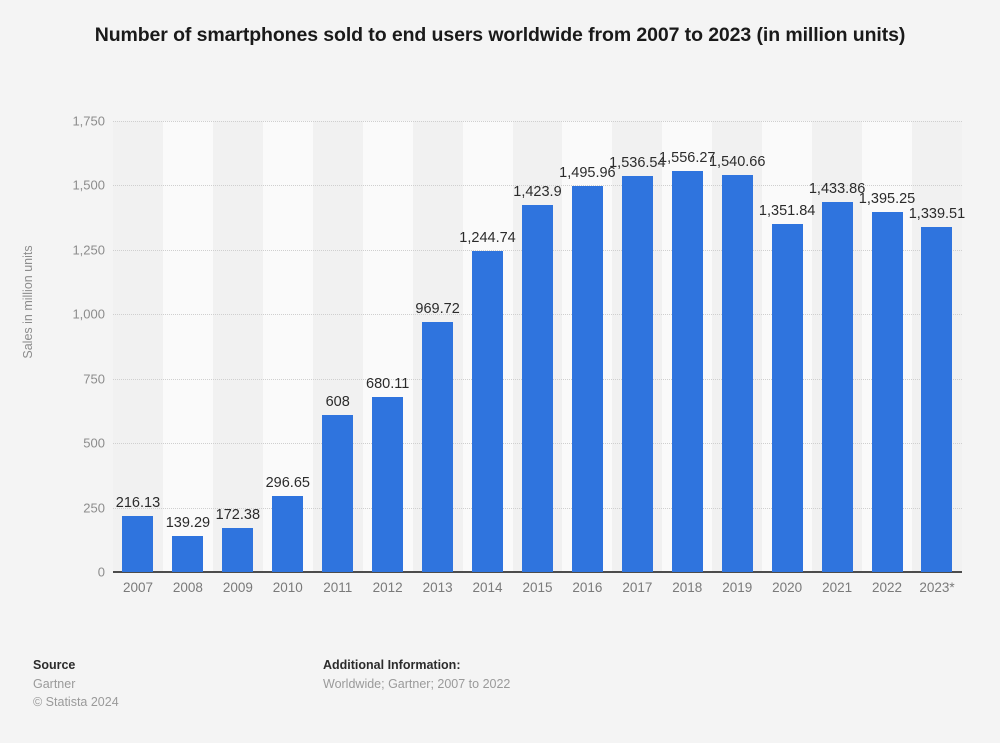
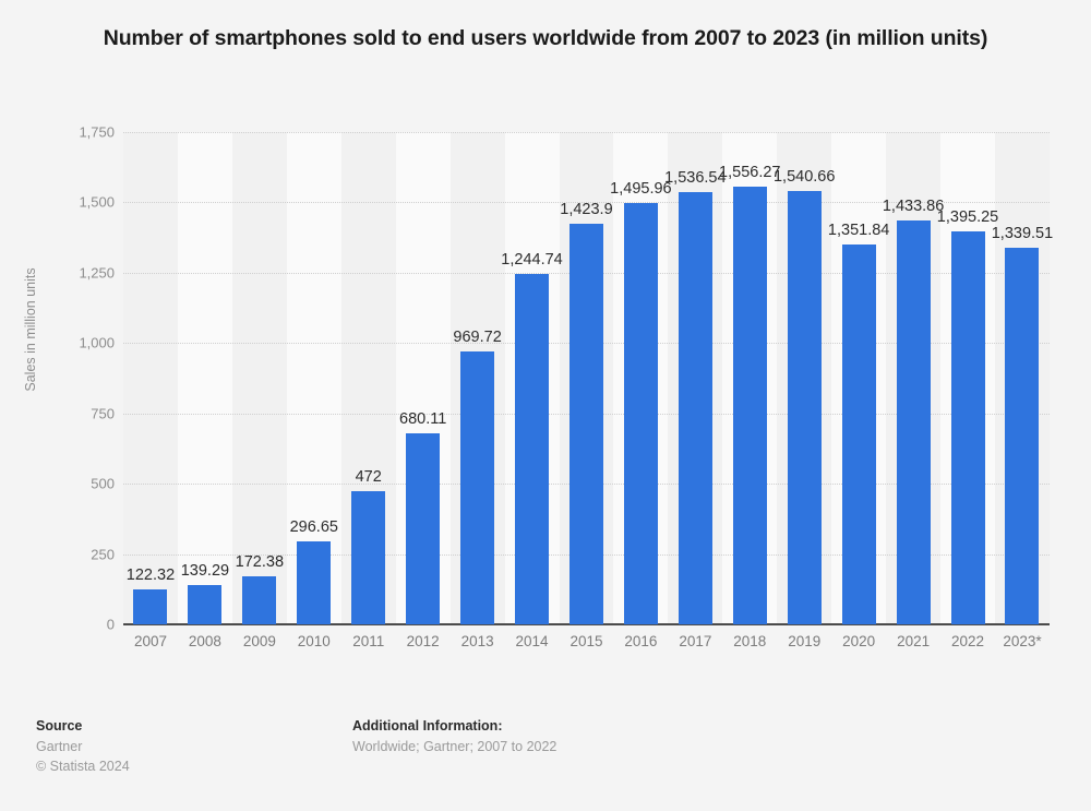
2007: 216.13 -> 122.32
2011: 608 -> 472
